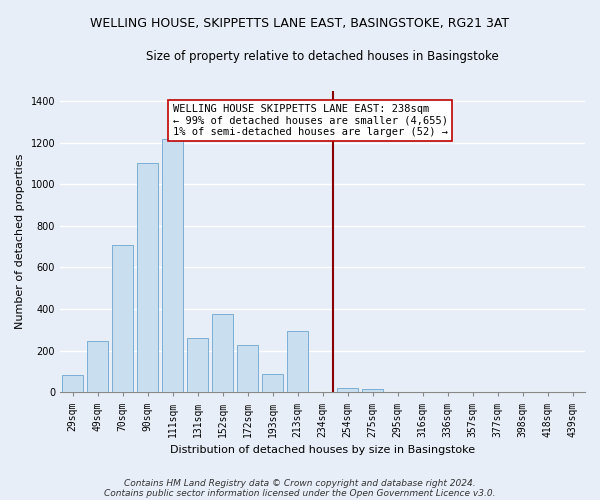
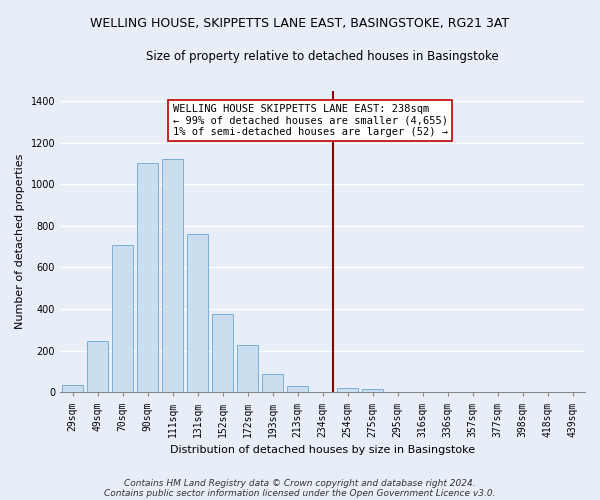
29sqm: 85 -> 35
111sqm: 1215 -> 1120
131sqm: 260 -> 760
213sqm: 295 -> 30
